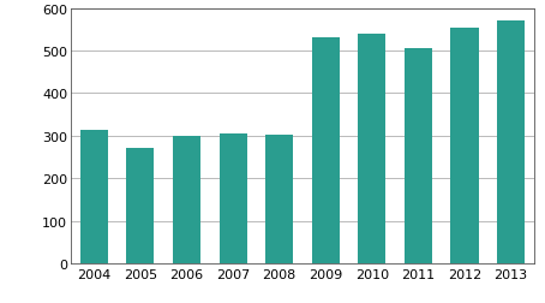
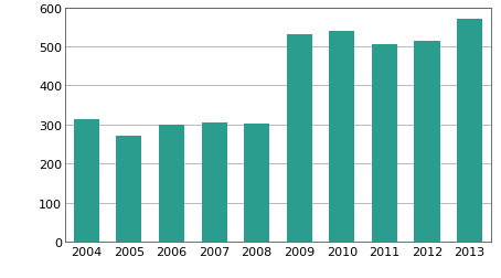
2012: 555 -> 515
